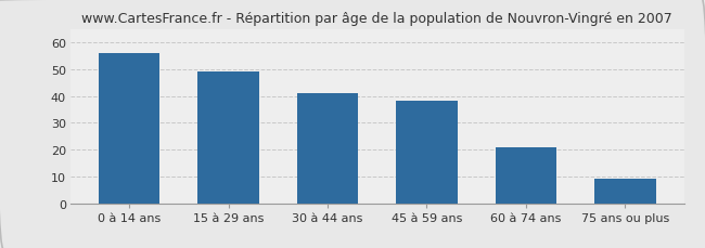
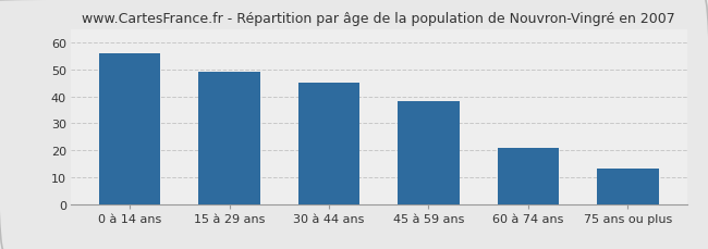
30 à 44 ans: 41 -> 45
75 ans ou plus: 9 -> 13
